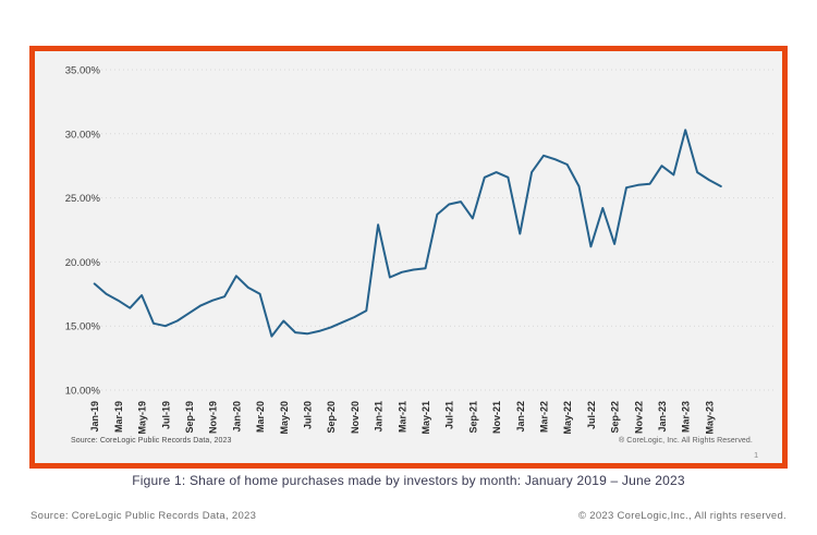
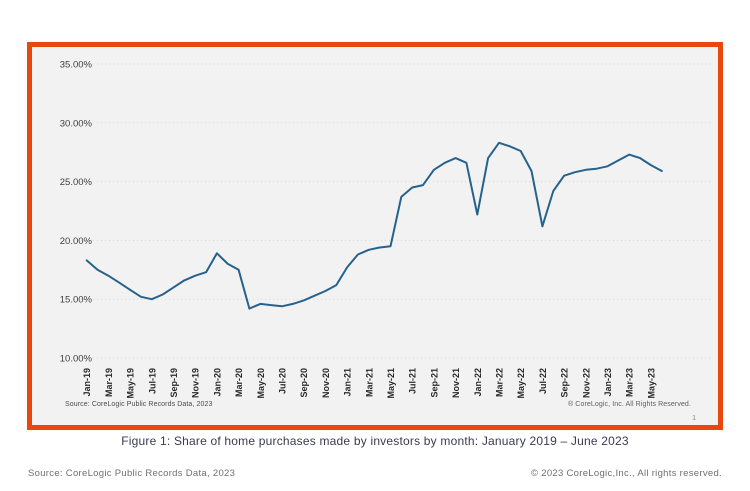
May-19: 17.4% -> 15.8%
May-20: 15.4% -> 14.6%
Jan-21: 22.9% -> 17.7%
Sep-21: 23.4% -> 26.0%
Sep-22: 21.4% -> 25.5%
Jan-23: 27.5% -> 26.3%
Mar-23: 30.3% -> 27.3%
